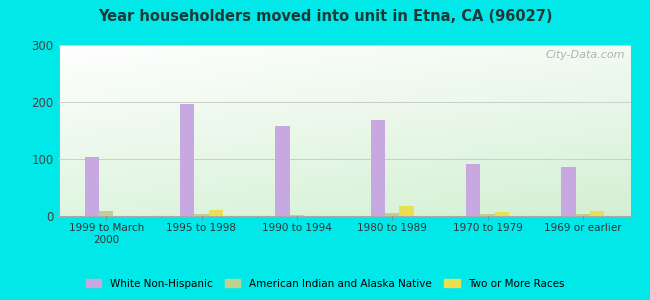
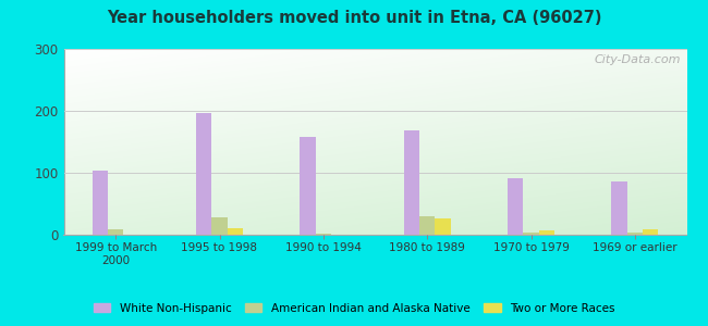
American Indian and Alaska Native/1995 to 1998: 3 -> 28
American Indian and Alaska Native/1980 to 1989: 5 -> 30
Two or More Races/1980 to 1989: 17 -> 26
